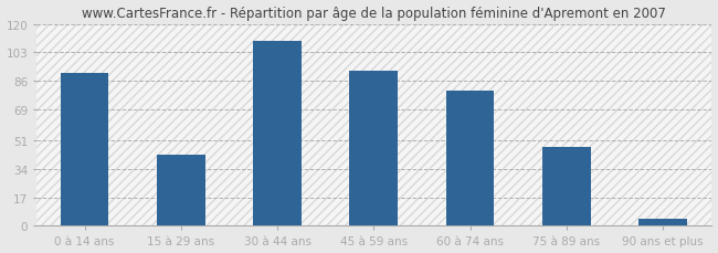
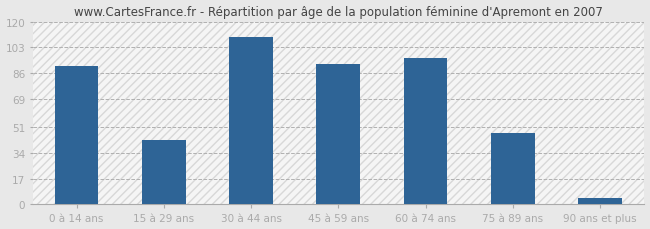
60 à 74 ans: 80 -> 96
